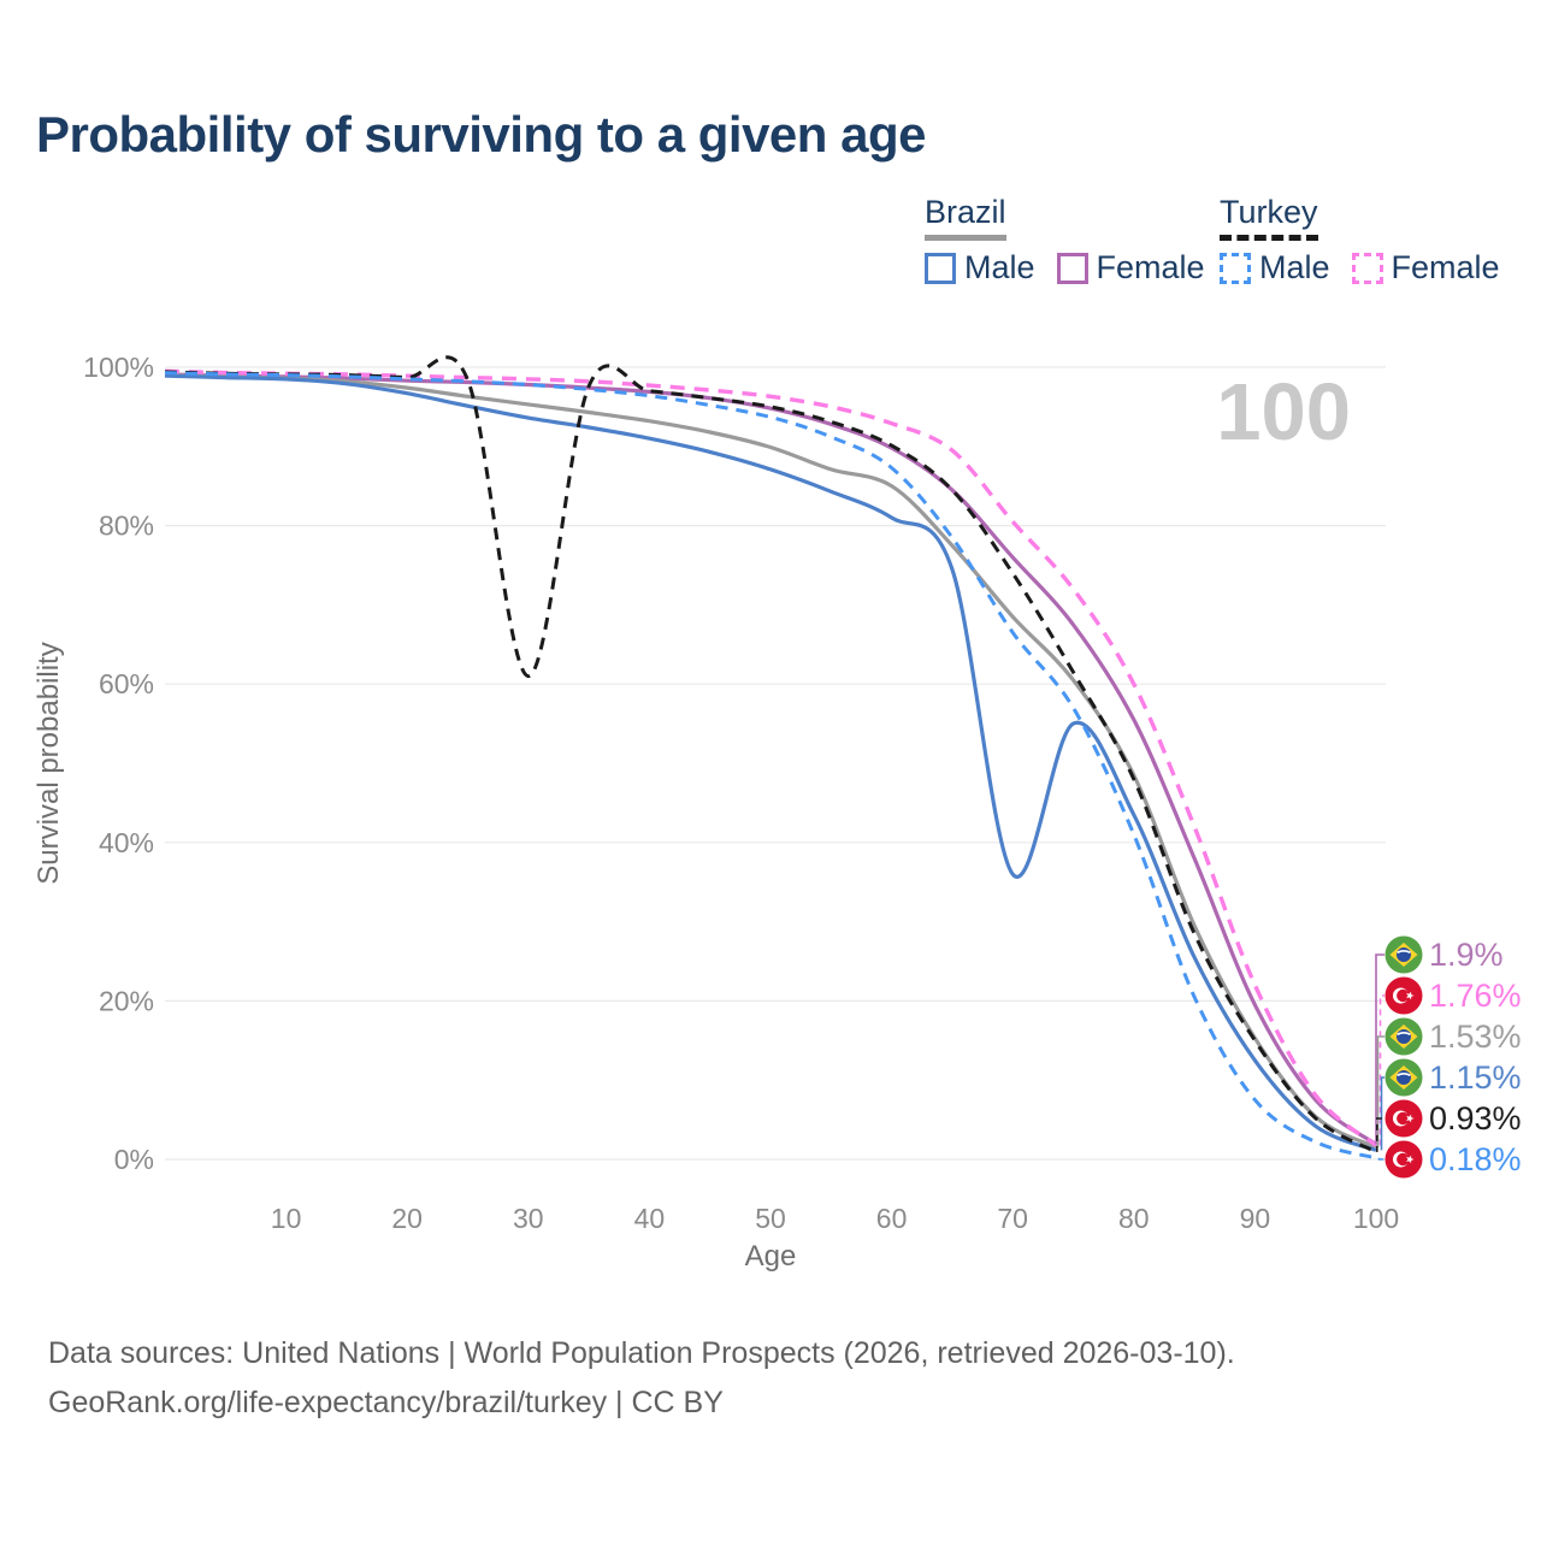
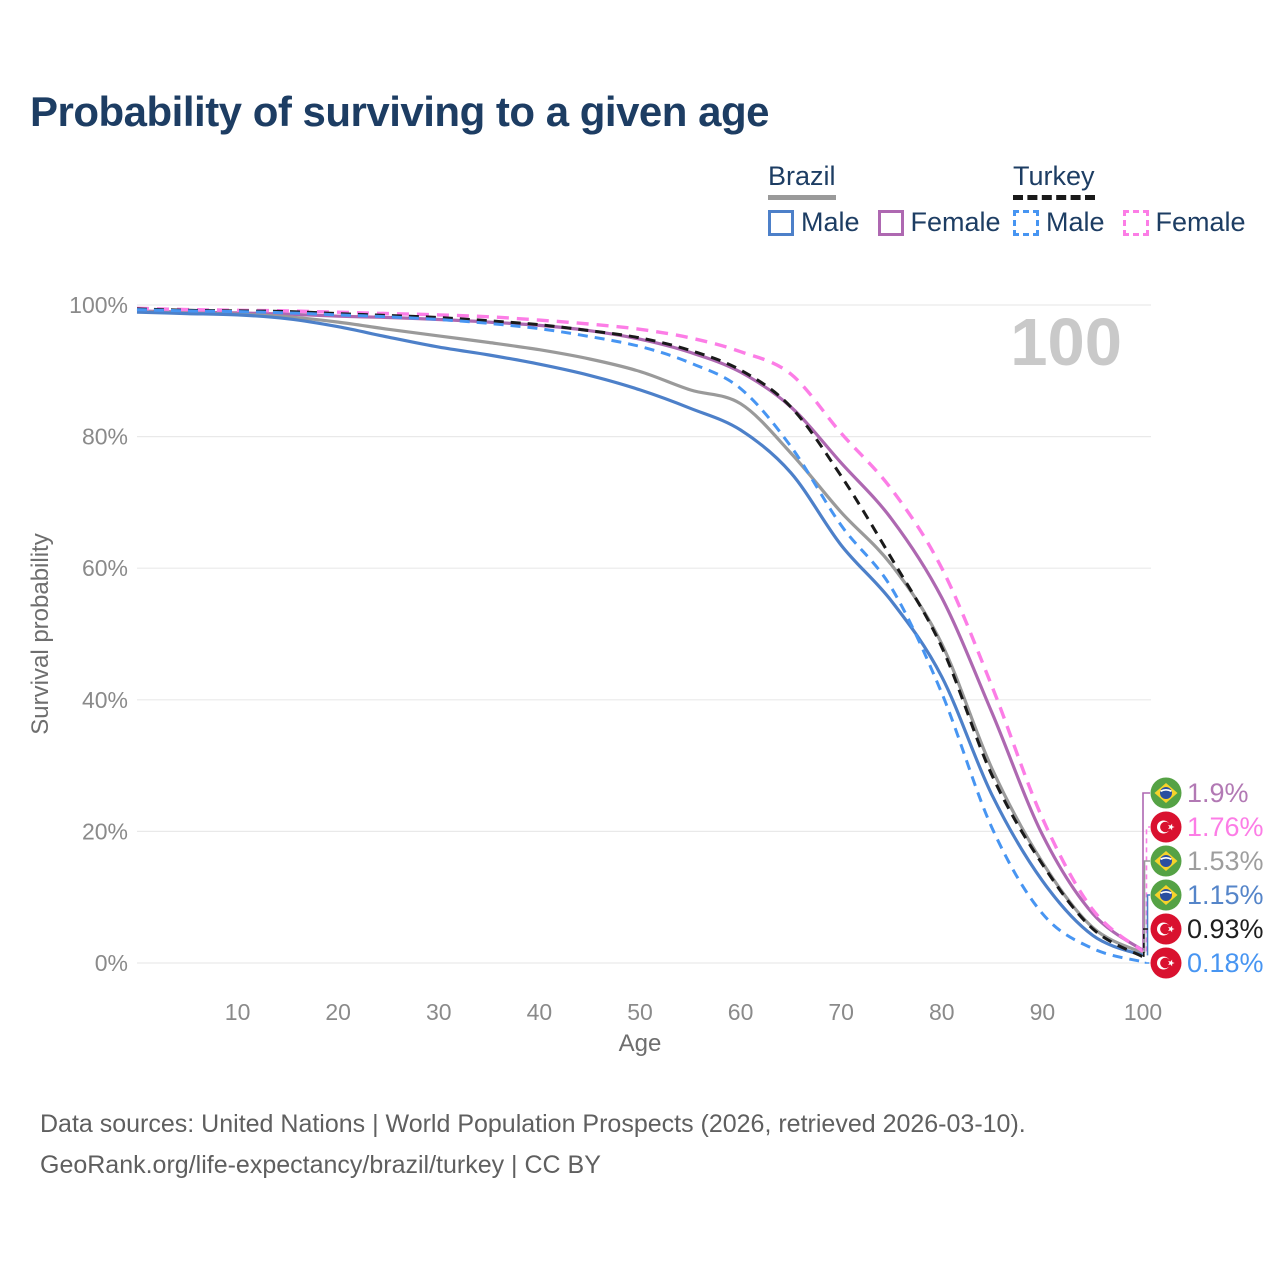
Turkey/30: 61% -> 98%
Brazil Male/70: 36% -> 64%
